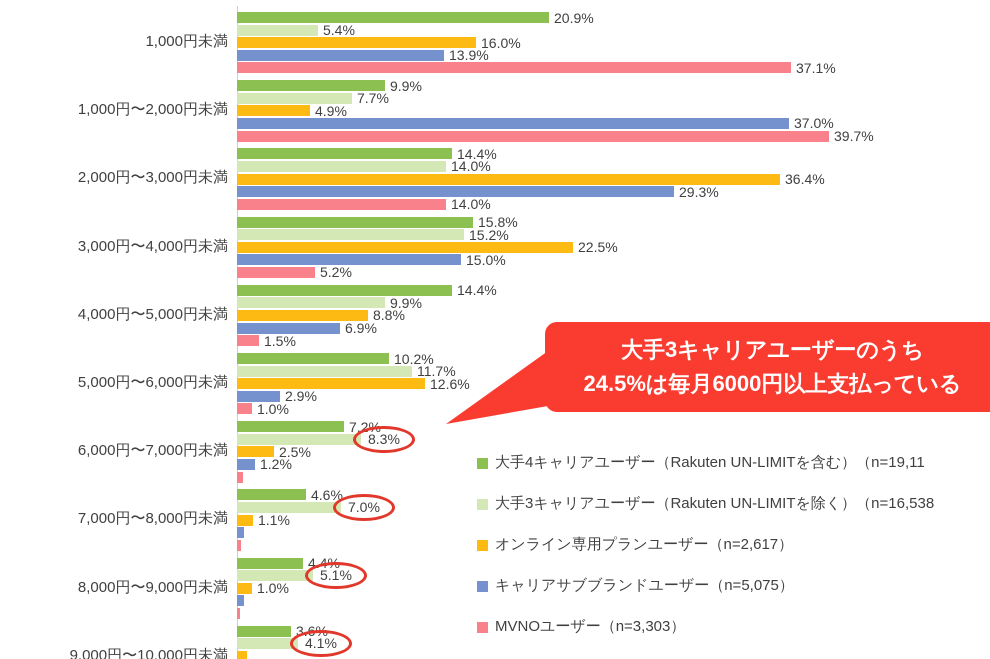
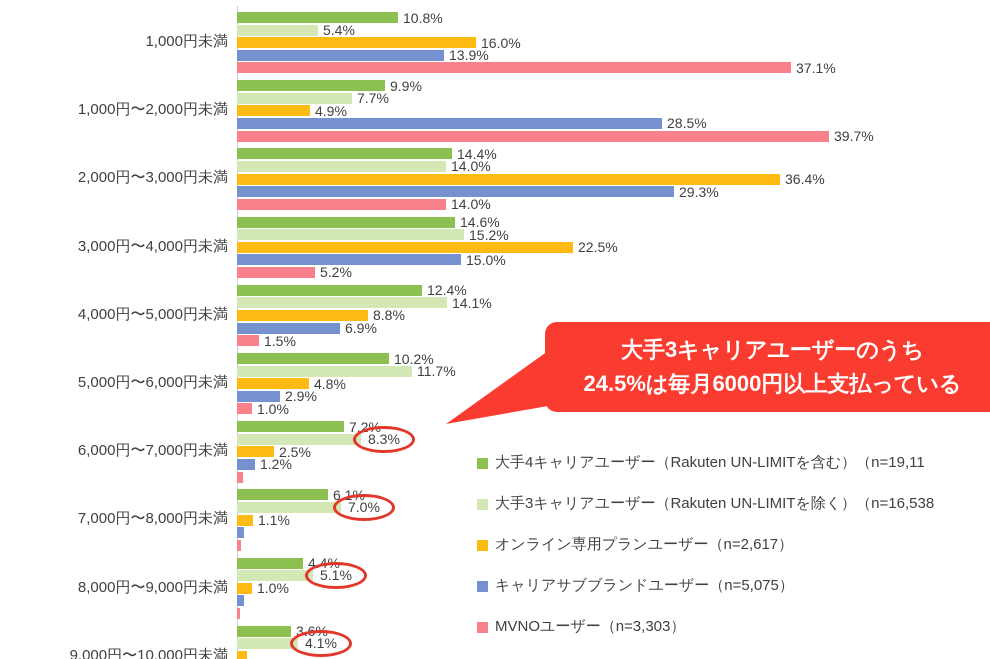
大手4キャリアユーザー（Rakuten UN-LIMITを含む）（n=19,11/1,000円未満: 20.9% -> 10.8%
キャリアサブブランドユーザー（n=5,075）/1,000円〜2,000円未満: 37.0% -> 28.5%
大手4キャリアユーザー（Rakuten UN-LIMITを含む）（n=19,11/3,000円〜4,000円未満: 15.8% -> 14.6%
大手4キャリアユーザー（Rakuten UN-LIMITを含む）（n=19,11/4,000円〜5,000円未満: 14.4% -> 12.4%
大手3キャリアユーザー（Rakuten UN-LIMITを除く）（n=16,538/4,000円〜5,000円未満: 9.9% -> 14.1%
オンライン専用プランユーザー（n=2,617）/5,000円〜6,000円未満: 12.6% -> 4.8%
大手4キャリアユーザー（Rakuten UN-LIMITを含む）（n=19,11/7,000円〜8,000円未満: 4.6% -> 6.1%
